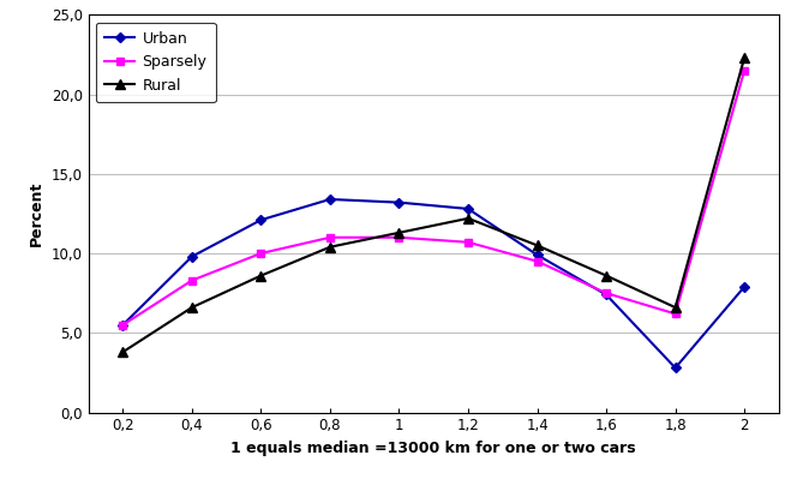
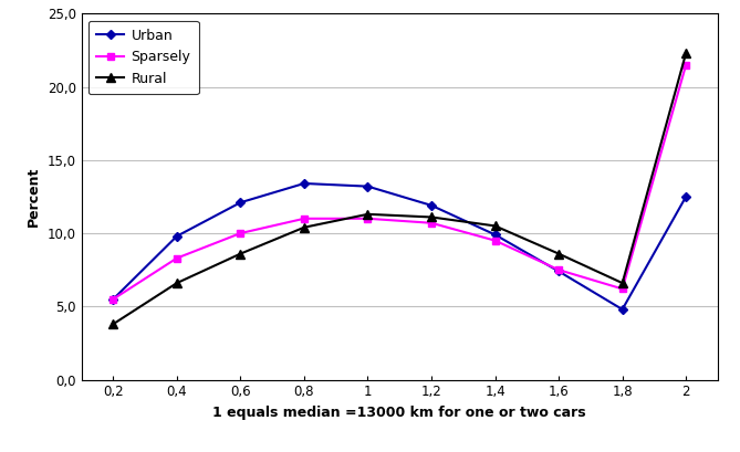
Urban/1,2: 12,8 -> 11,9
Rural/1,2: 12,2 -> 11,1
Urban/1,8: 2,8 -> 4,8
Urban/2: 7,9 -> 12,5
